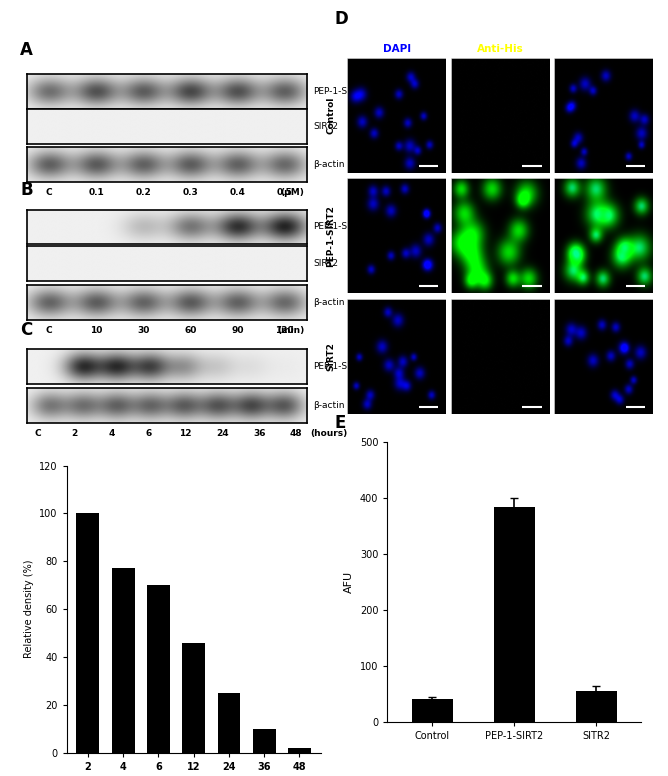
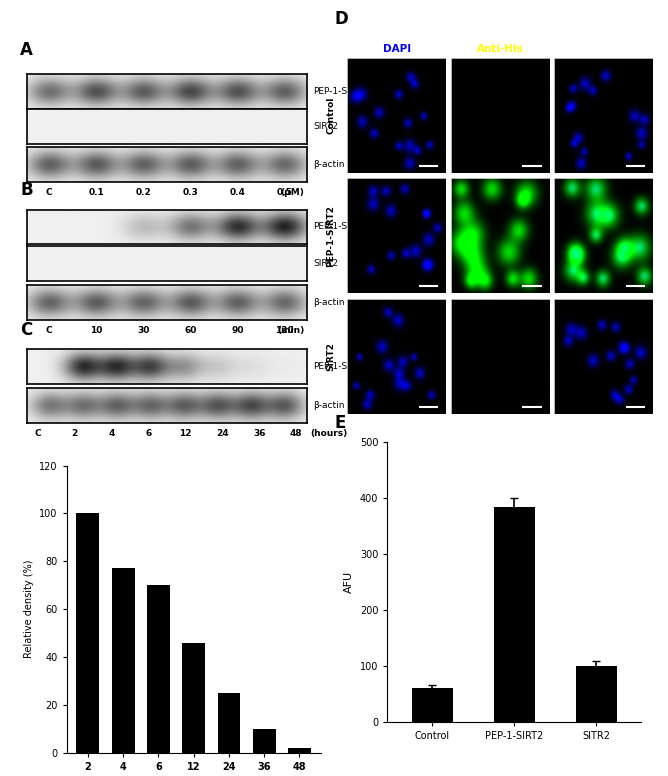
Control: 40 -> 60
SITR2: 55 -> 100
